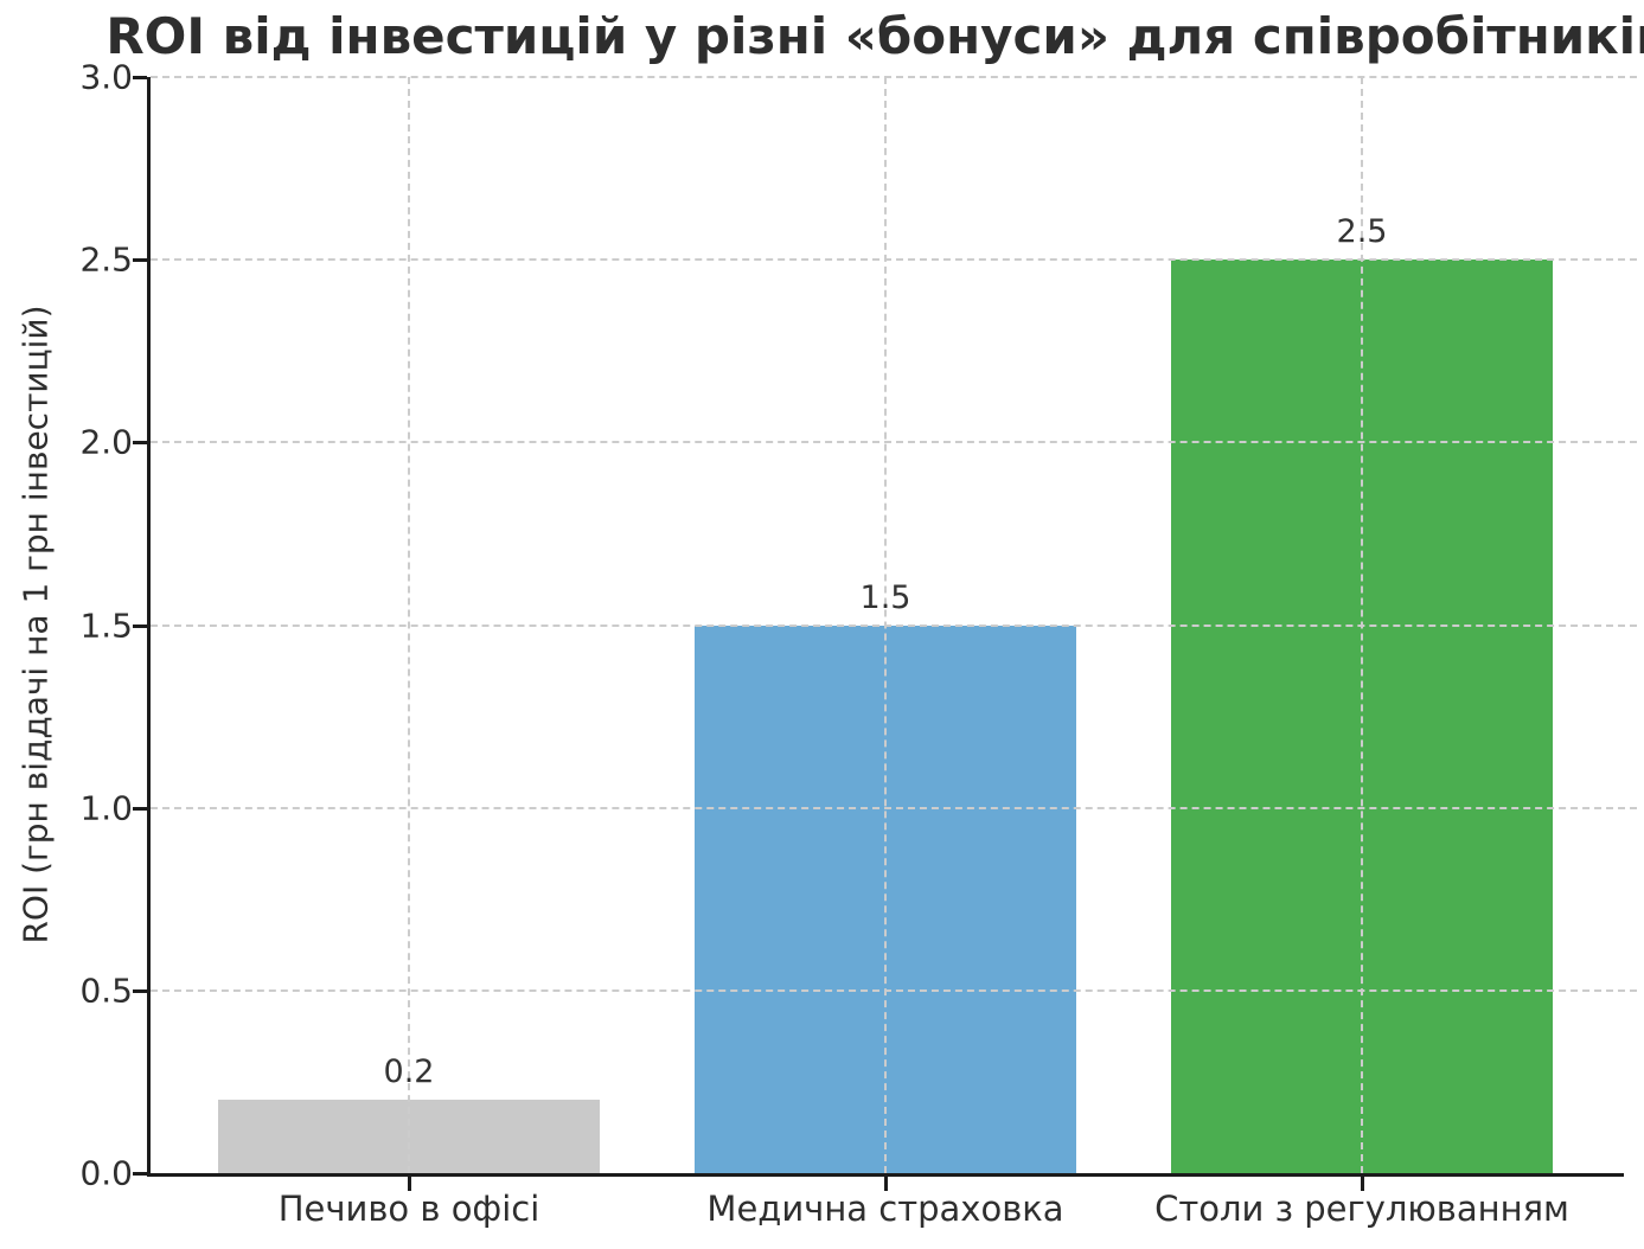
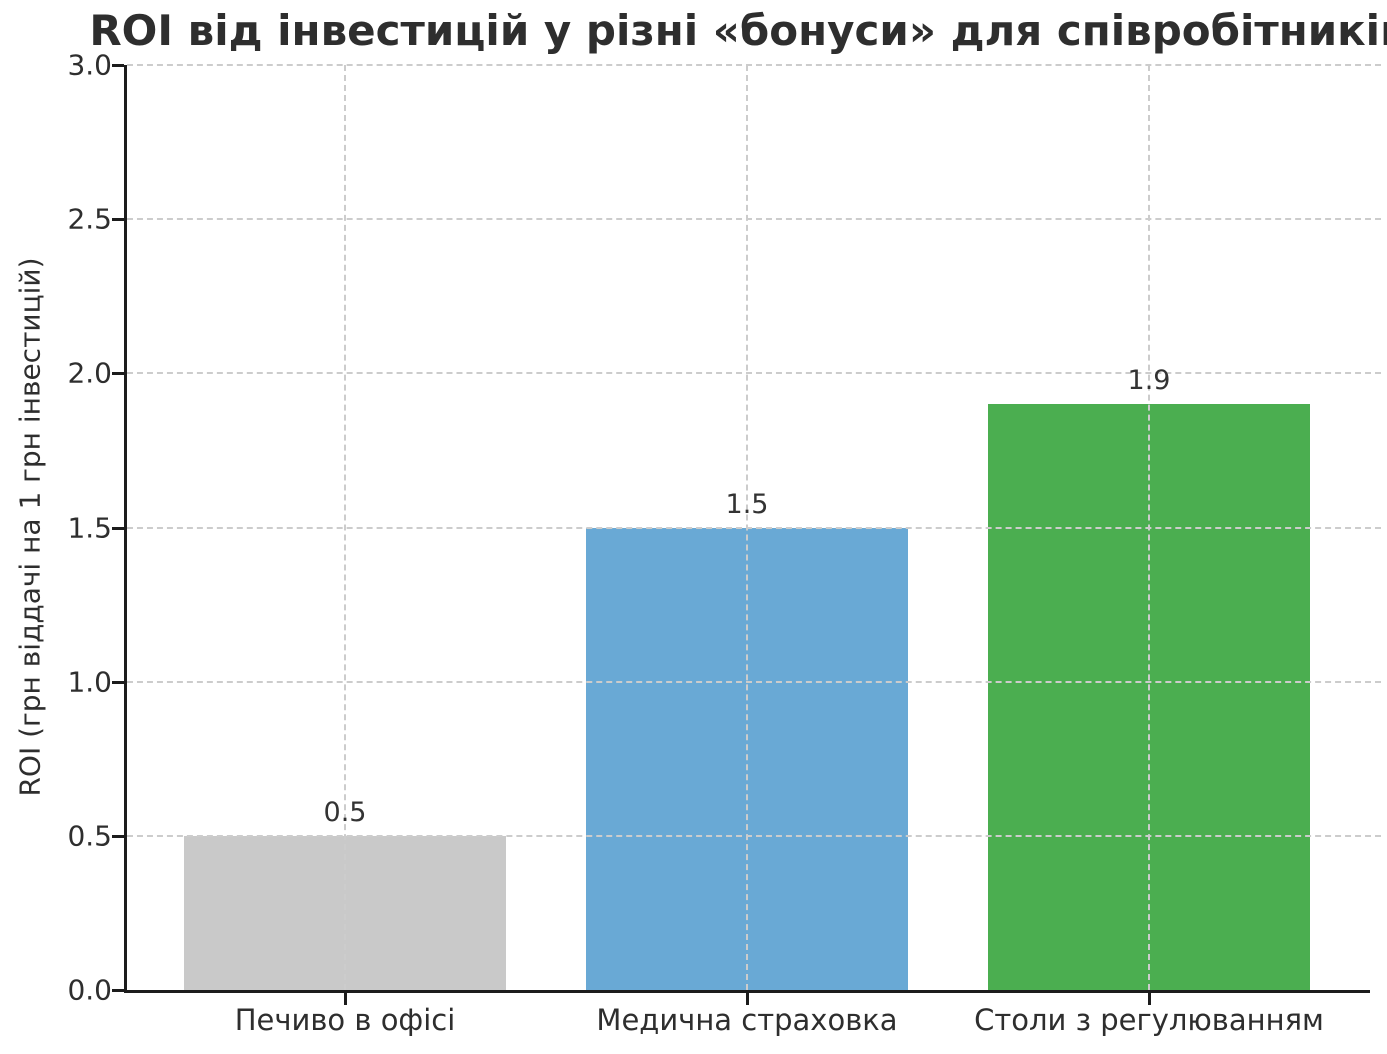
Печиво в офісі: 0.2 -> 0.5
Столи з регулюванням: 2.5 -> 1.9
